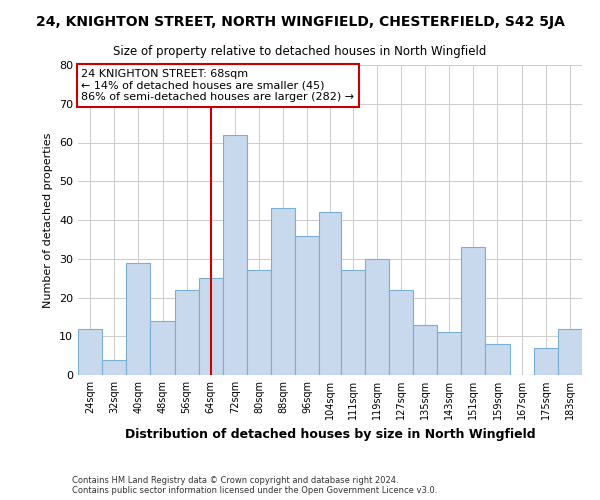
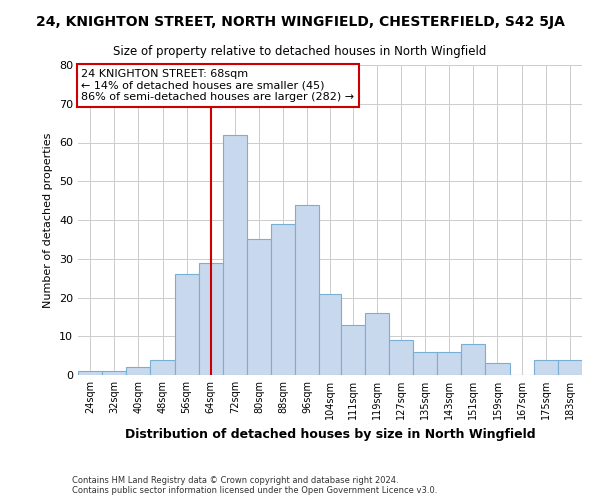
24sqm: 12 -> 1
32sqm: 4 -> 1
40sqm: 29 -> 2
48sqm: 14 -> 4
56sqm: 22 -> 26
64sqm: 25 -> 29
80sqm: 27 -> 35
88sqm: 43 -> 39
96sqm: 36 -> 44
104sqm: 42 -> 21
111sqm: 27 -> 13
119sqm: 30 -> 16
127sqm: 22 -> 9
135sqm: 13 -> 6
143sqm: 11 -> 6
151sqm: 33 -> 8
159sqm: 8 -> 3
175sqm: 7 -> 4
183sqm: 12 -> 4
